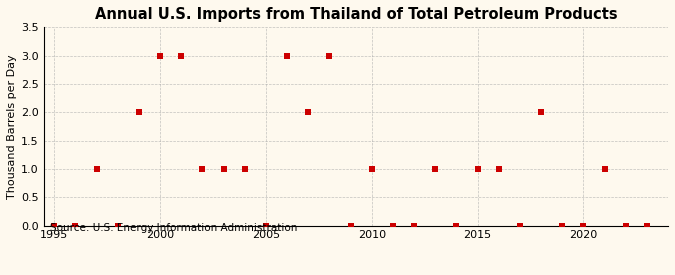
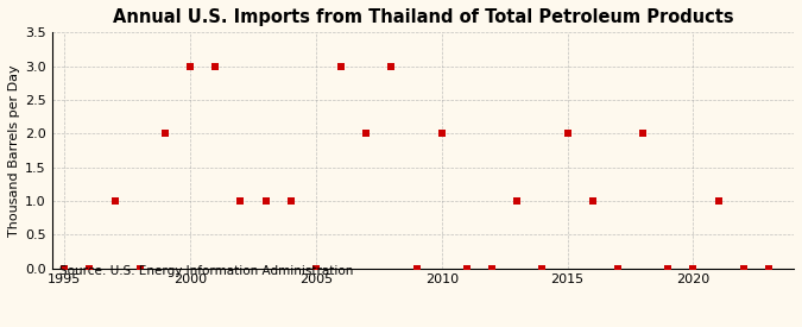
2010: 1 -> 2
2015: 1 -> 2
